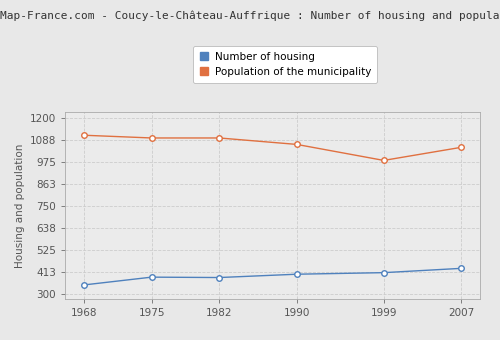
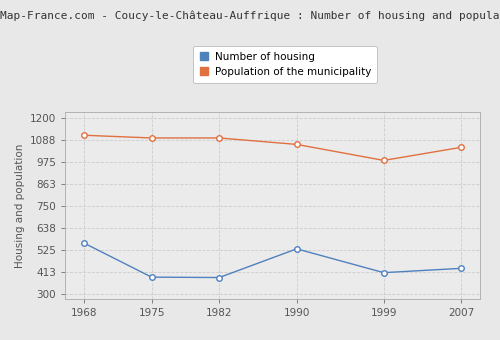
Number of housing/1968: 340 -> 560
Number of housing/1990: 400 -> 530
